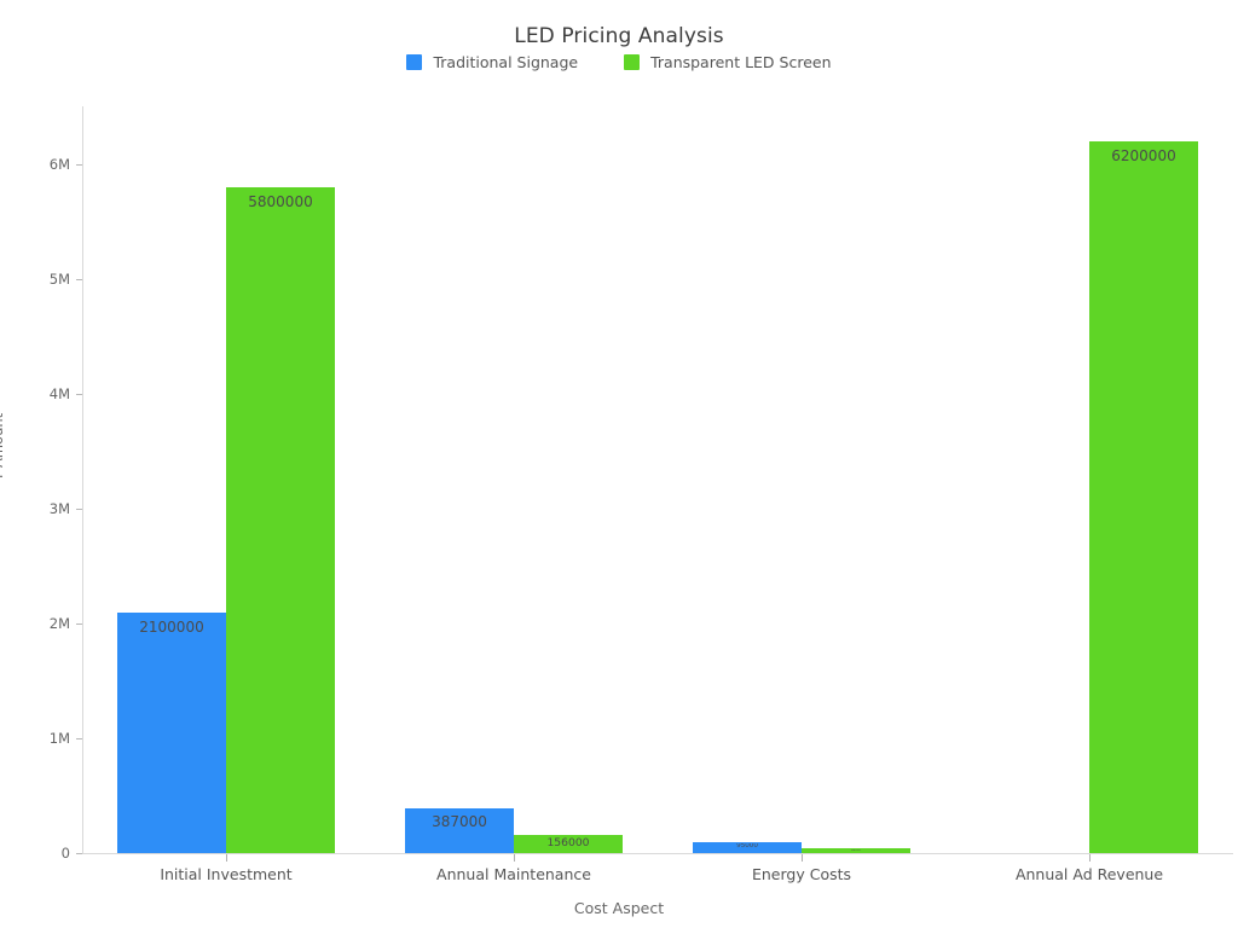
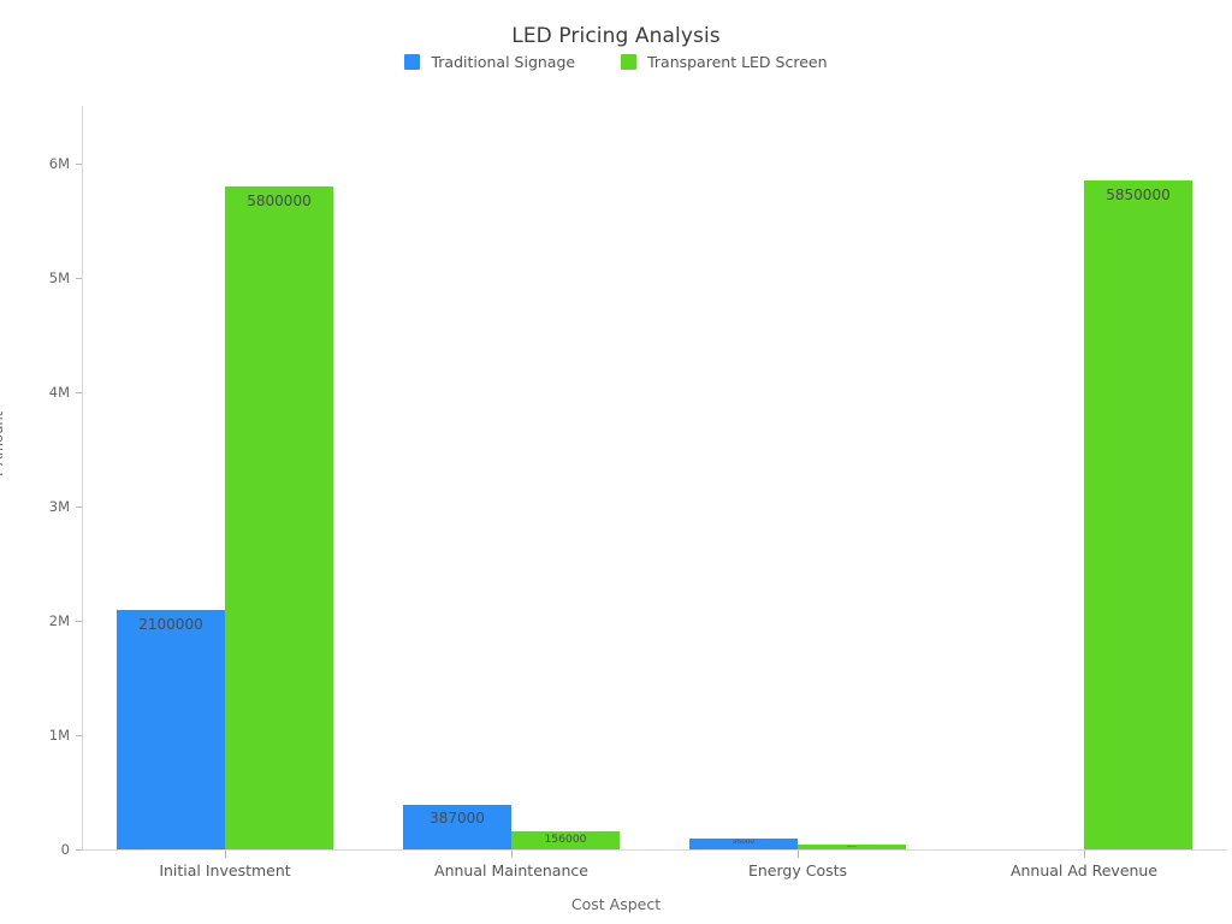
Transparent LED Screen/Annual Ad Revenue: 6200000 -> 5850000
